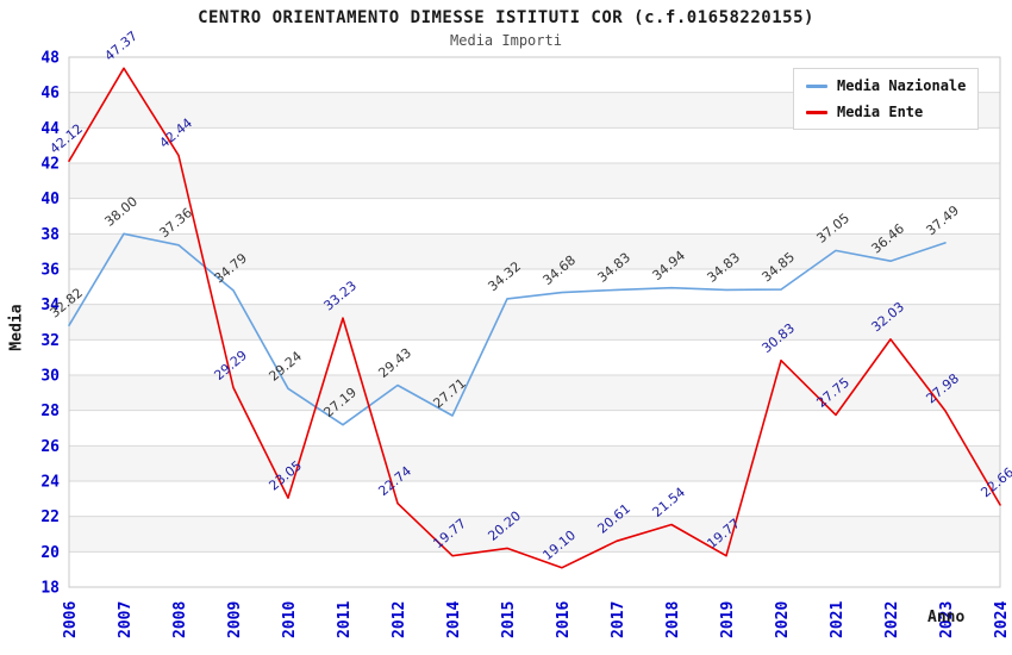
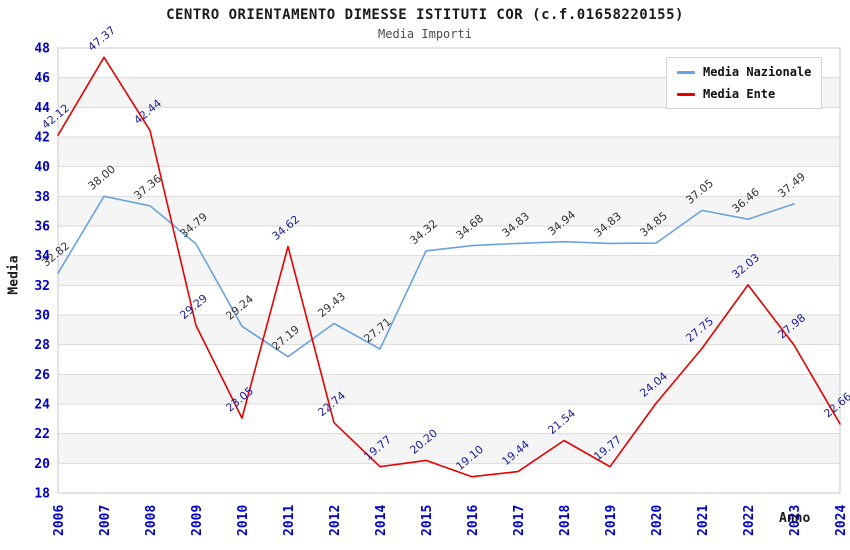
Media Ente/2011: 33.23 -> 34.62
Media Ente/2017: 20.61 -> 19.44
Media Ente/2020: 30.83 -> 24.04
